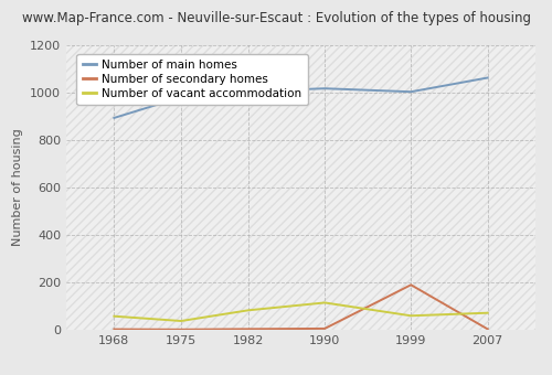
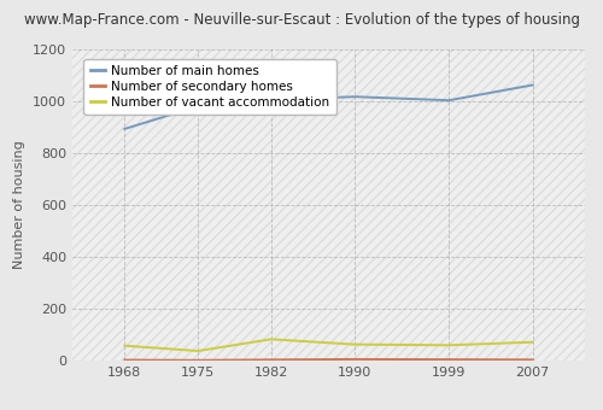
Number of vacant accommodation/1990: 115 -> 63
Number of secondary homes/1999: 190 -> 5
